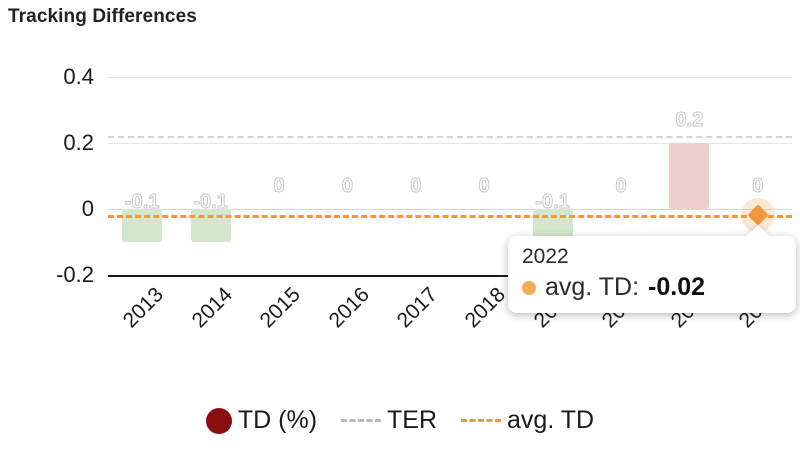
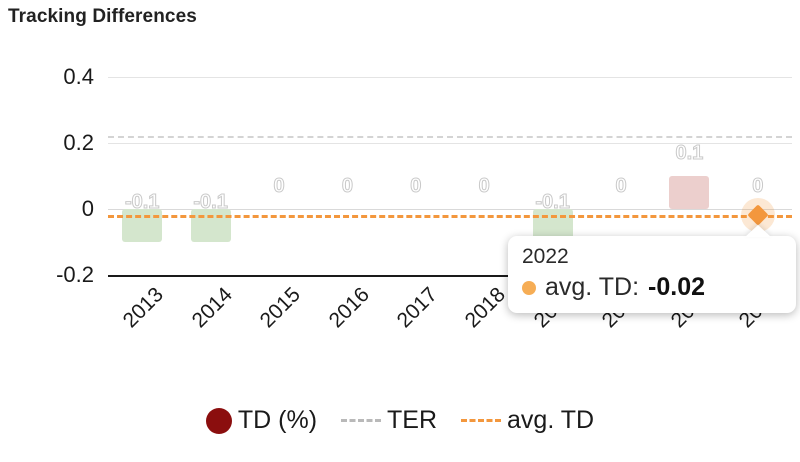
2021: 0.2 -> 0.1
